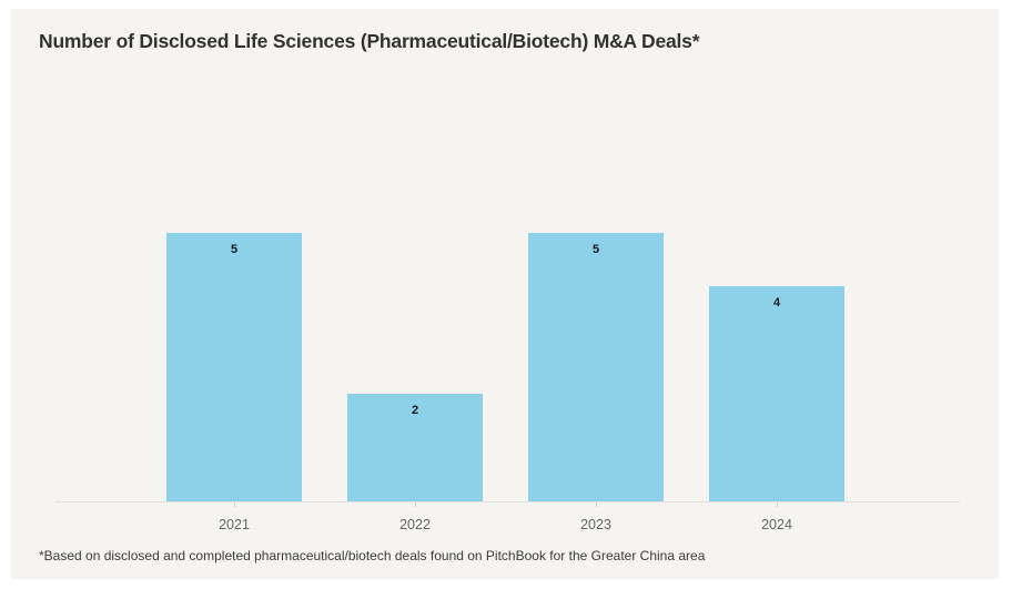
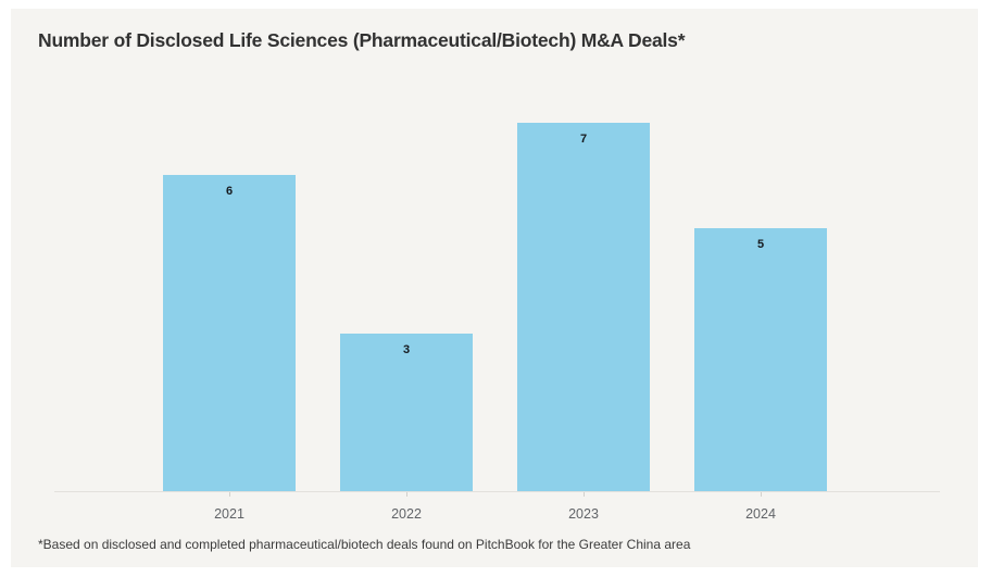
2021: 5 -> 6
2022: 2 -> 3
2023: 5 -> 7
2024: 4 -> 5
